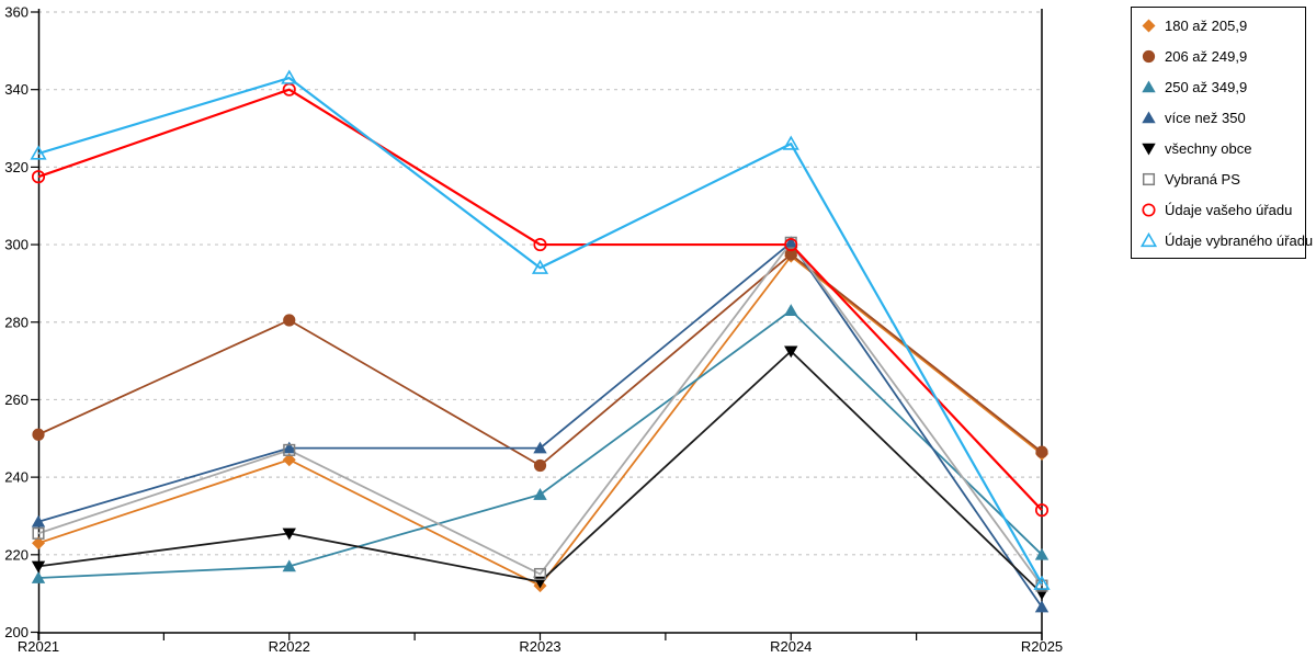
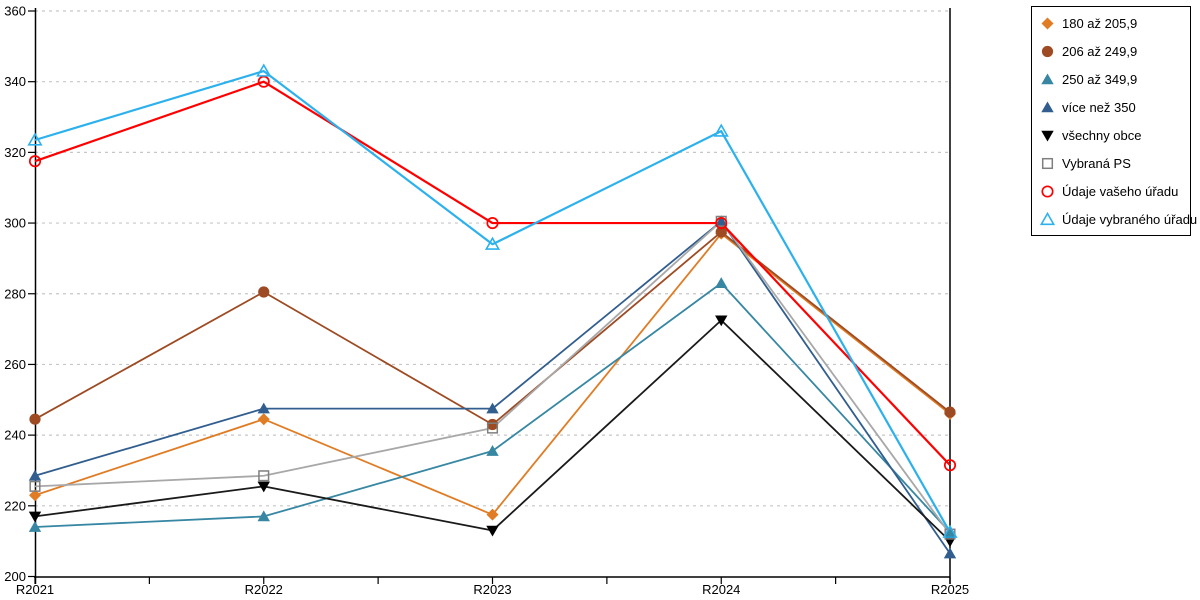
206 až 249,9/R2021: 251 -> 244
Vybraná PS/R2022: 247 -> 228
180 až 205,9/R2023: 212 -> 218
Vybraná PS/R2023: 215 -> 242
250 až 349,9/R2025: 220 -> 212
